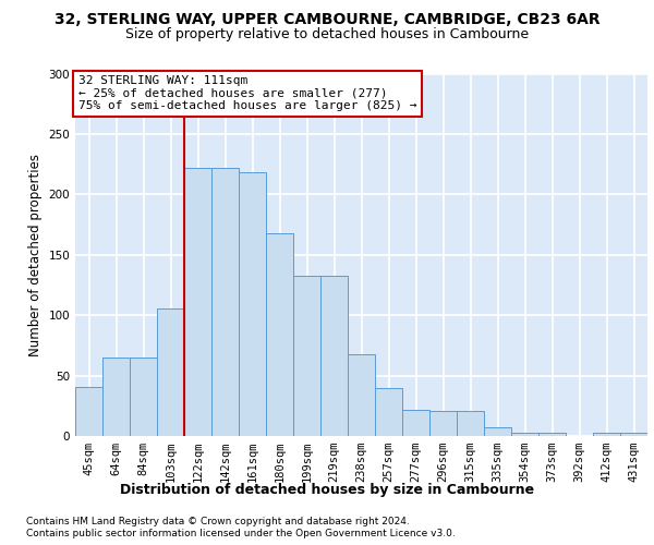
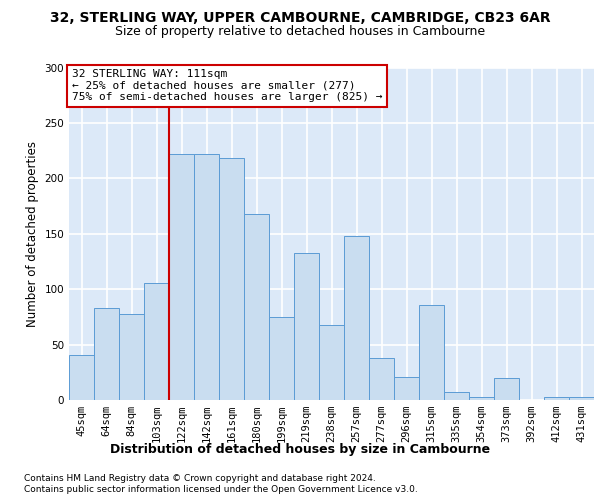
64sqm: 65 -> 83
84sqm: 65 -> 78
199sqm: 133 -> 75
257sqm: 40 -> 148
277sqm: 22 -> 38
315sqm: 21 -> 86
373sqm: 3 -> 20
